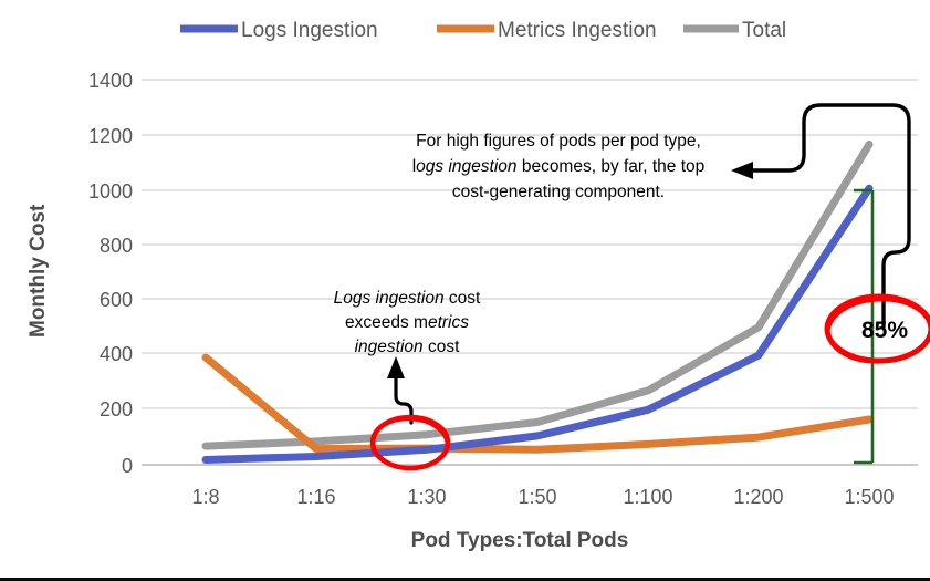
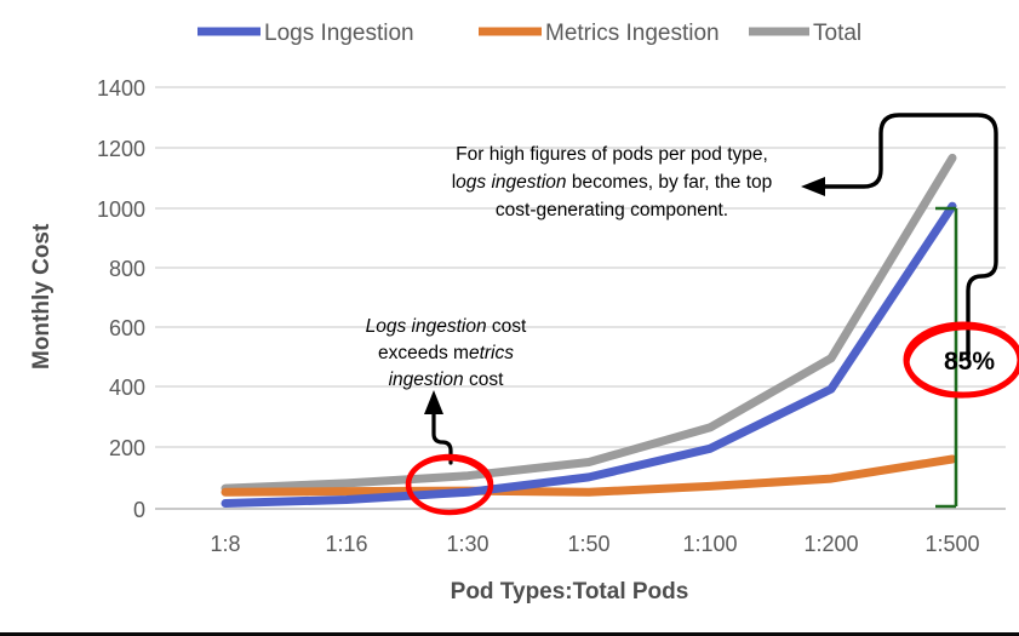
Metrics Ingestion/1:8: 390 -> 60
